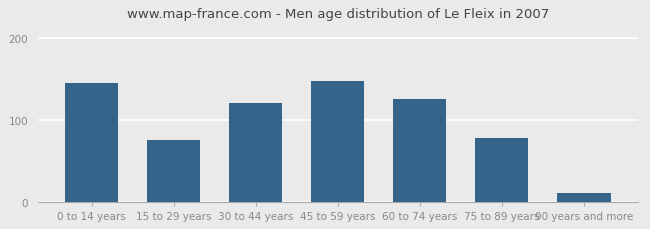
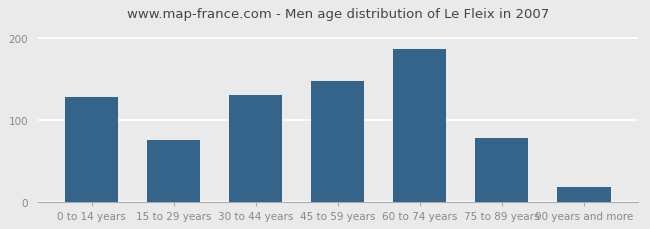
0 to 14 years: 145 -> 128
30 to 44 years: 120 -> 130
60 to 74 years: 125 -> 186
90 years and more: 10 -> 18
